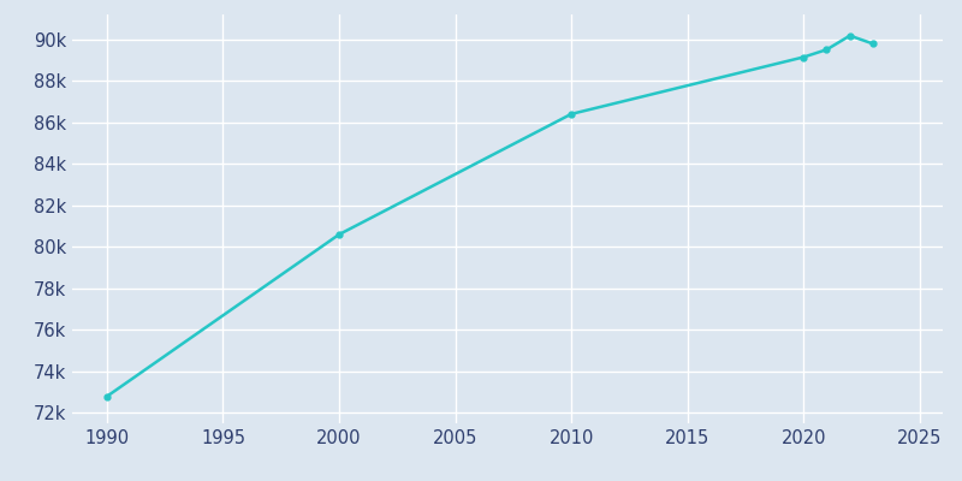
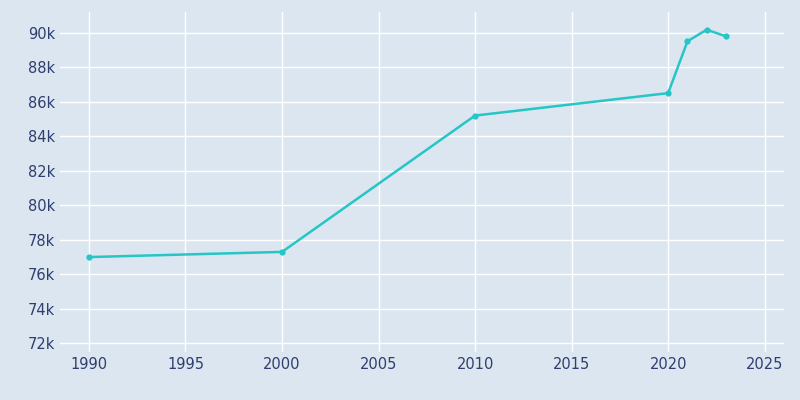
1990: 72.8k -> 77.0k
2000: 80.6k -> 77.3k
2010: 86.4k -> 85.2k
2020: 89.1k -> 86.5k
